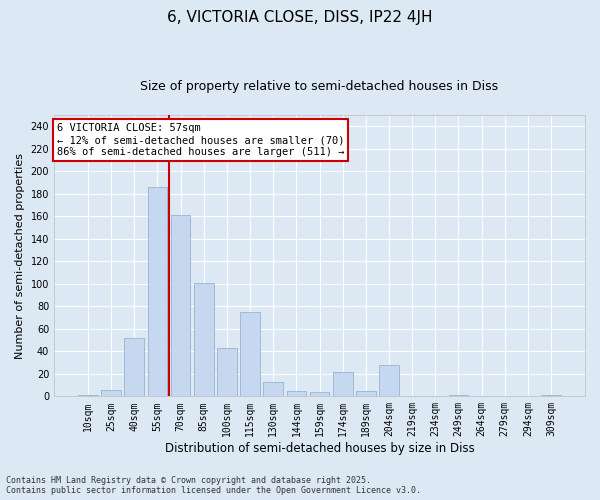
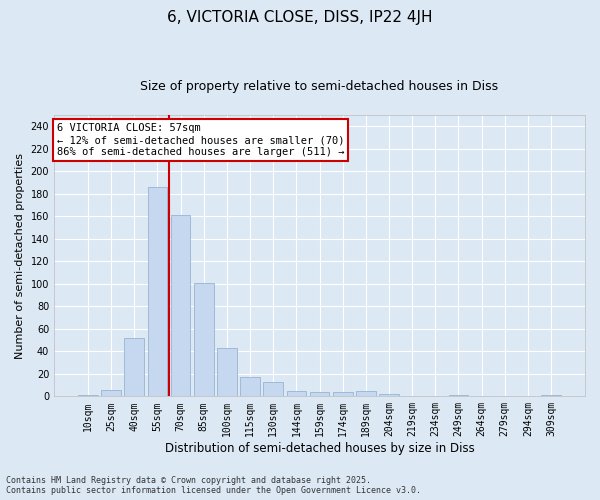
115sqm: 75 -> 17
174sqm: 22 -> 4
204sqm: 28 -> 2
